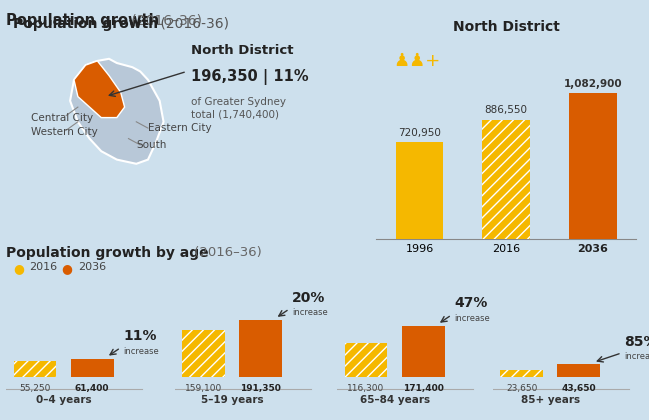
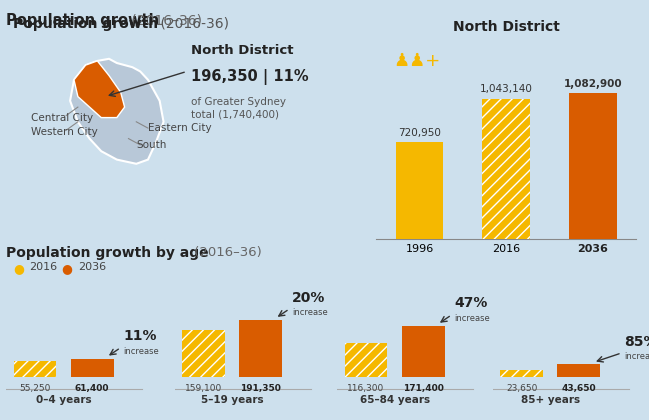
2016: 886,550 -> 1,043,140
